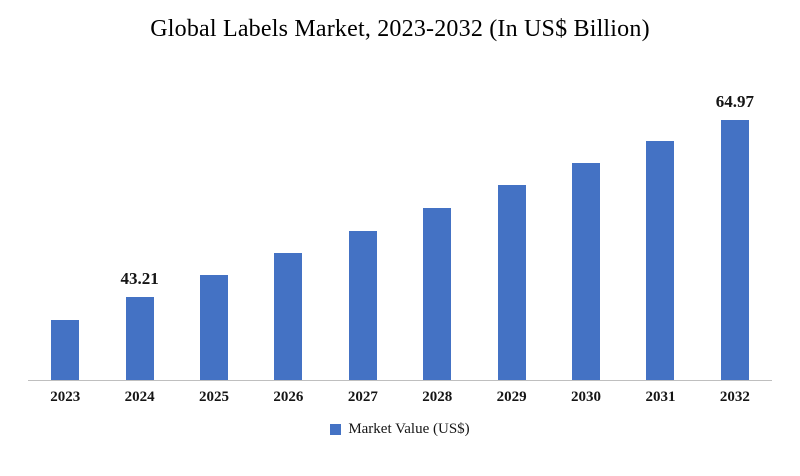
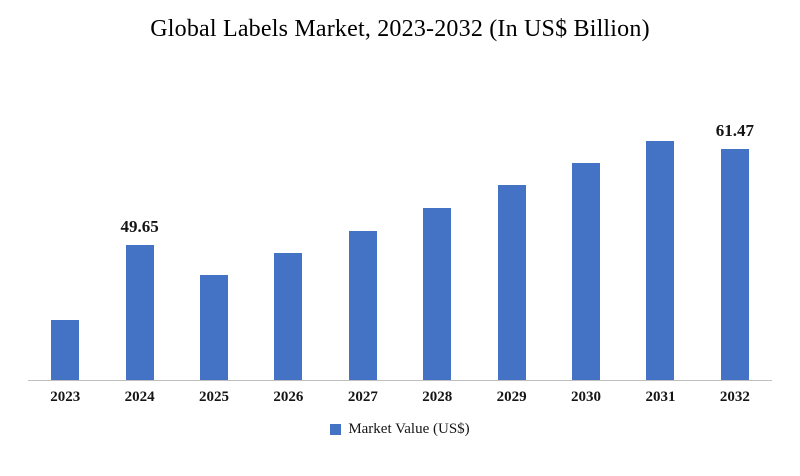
2024: 43.21 -> 49.65
2032: 64.97 -> 61.47
